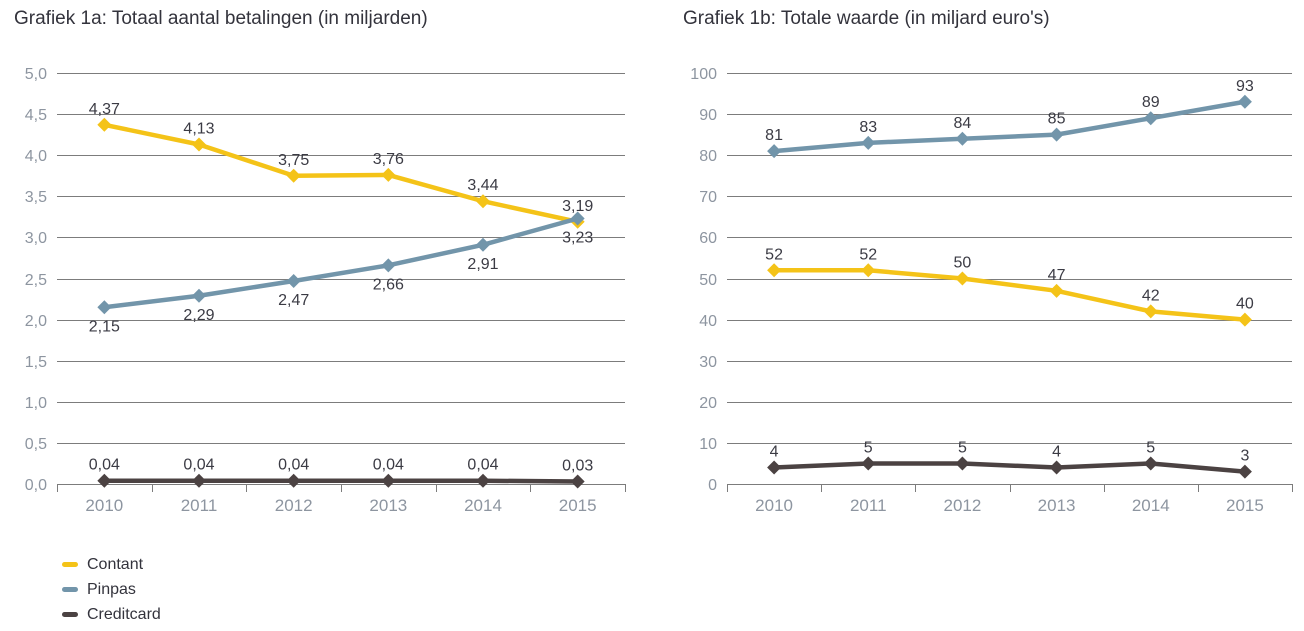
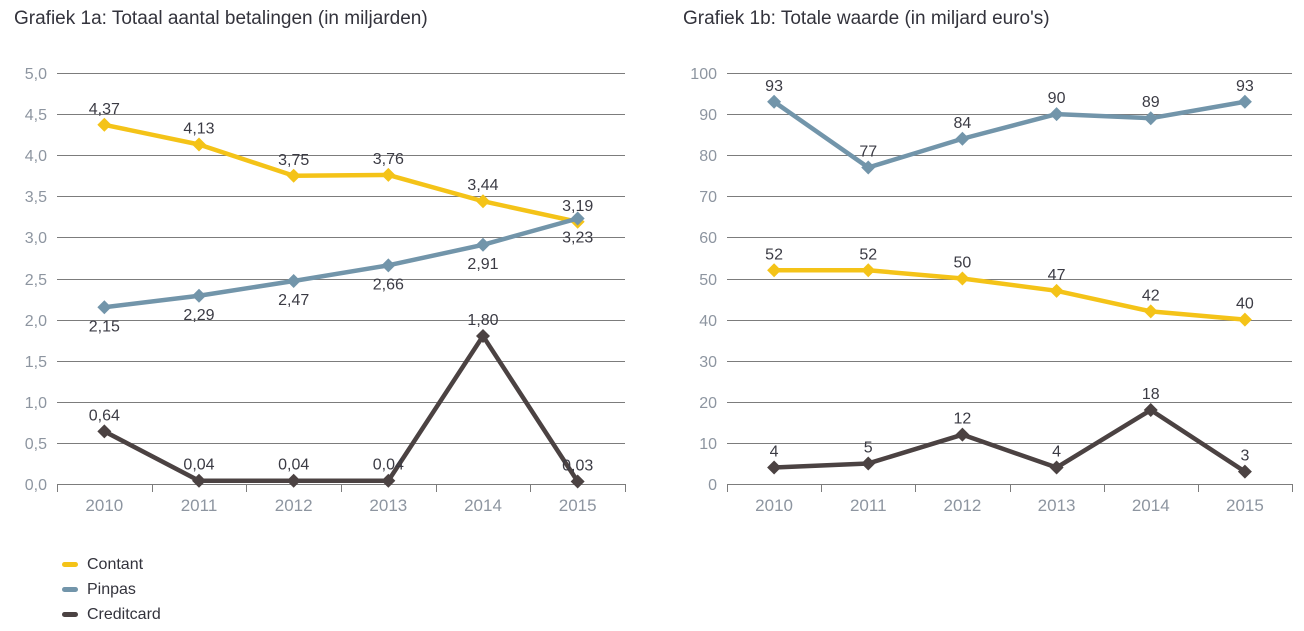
Grafiek 1a: Totaal aantal betalingen (in miljarden)/Creditcard/2010: 0,04 -> 0,64
Grafiek 1a: Totaal aantal betalingen (in miljarden)/Creditcard/2014: 0,04 -> 1,80
Grafiek 1b: Totale waarde (in miljard euro's)/Pinpas/2010: 81 -> 93
Grafiek 1b: Totale waarde (in miljard euro's)/Pinpas/2011: 83 -> 77
Grafiek 1b: Totale waarde (in miljard euro's)/Creditcard/2012: 5 -> 12
Grafiek 1b: Totale waarde (in miljard euro's)/Pinpas/2013: 85 -> 90
Grafiek 1b: Totale waarde (in miljard euro's)/Creditcard/2014: 5 -> 18
